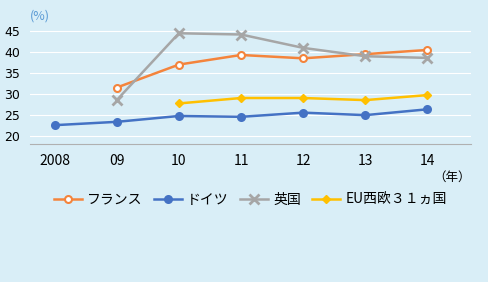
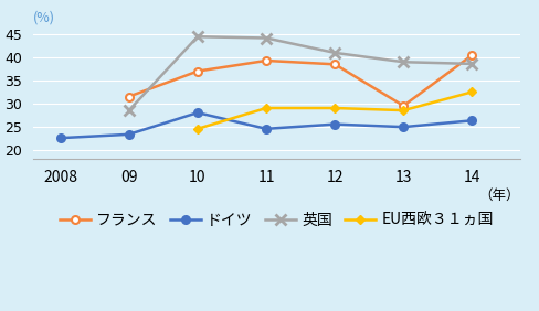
ドイツ/10: 24.7 -> 28.0
EU西欧３１ヵ国/10: 27.7 -> 24.5
フランス/13: 39.5 -> 29.5
EU西欧３１ヵ国/14: 29.7 -> 32.5
